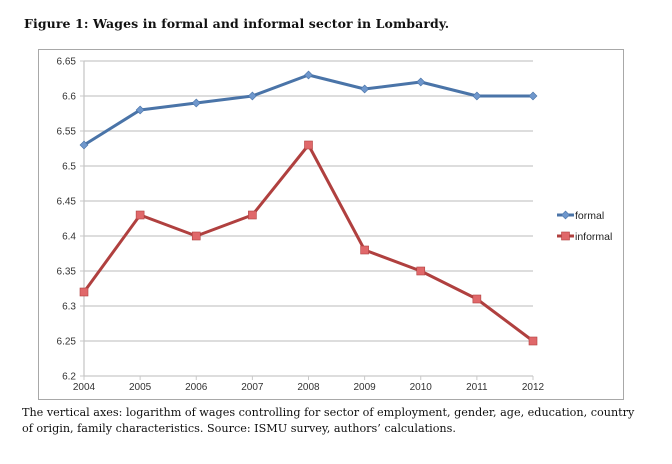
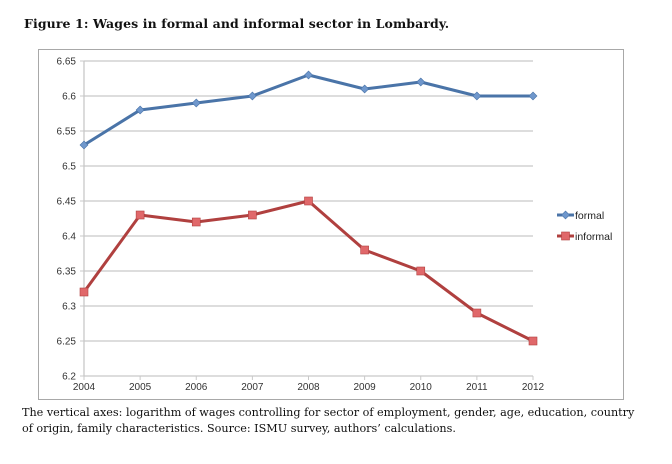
informal/2006: 6.40 -> 6.42
informal/2008: 6.53 -> 6.45
informal/2011: 6.31 -> 6.29
